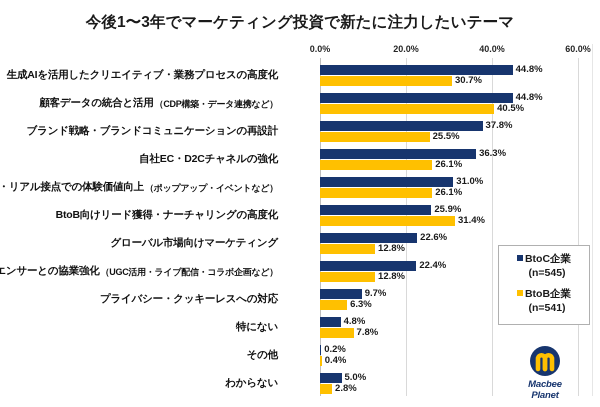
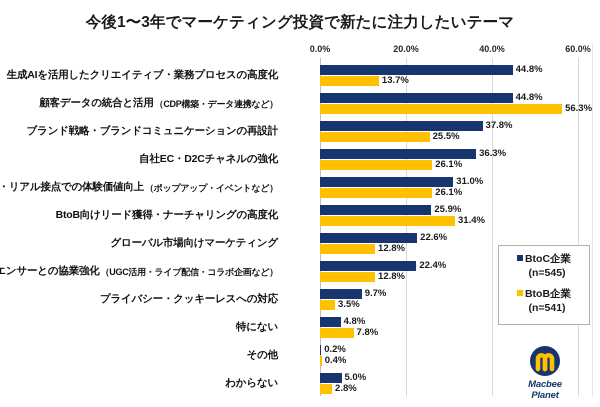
BtoB企業/生成AIを活用したクリエイティブ・業務プロセスの高度化: 30.7% -> 13.7%
BtoB企業/顧客データの統合と活用（CDP構築・データ連携など）: 40.5% -> 56.3%
BtoB企業/プライバシー・クッキーレスへの対応: 6.3% -> 3.5%
